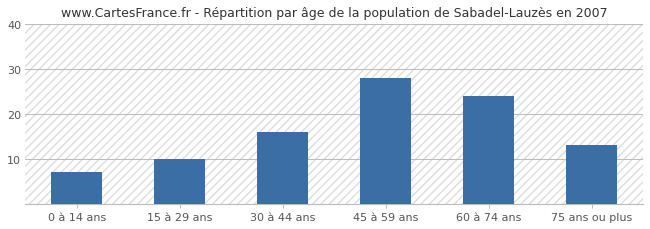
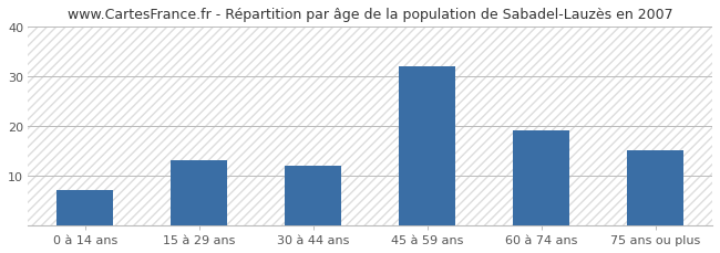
15 à 29 ans: 10 -> 13
30 à 44 ans: 16 -> 12
45 à 59 ans: 28 -> 32
60 à 74 ans: 24 -> 19
75 ans ou plus: 13 -> 15
